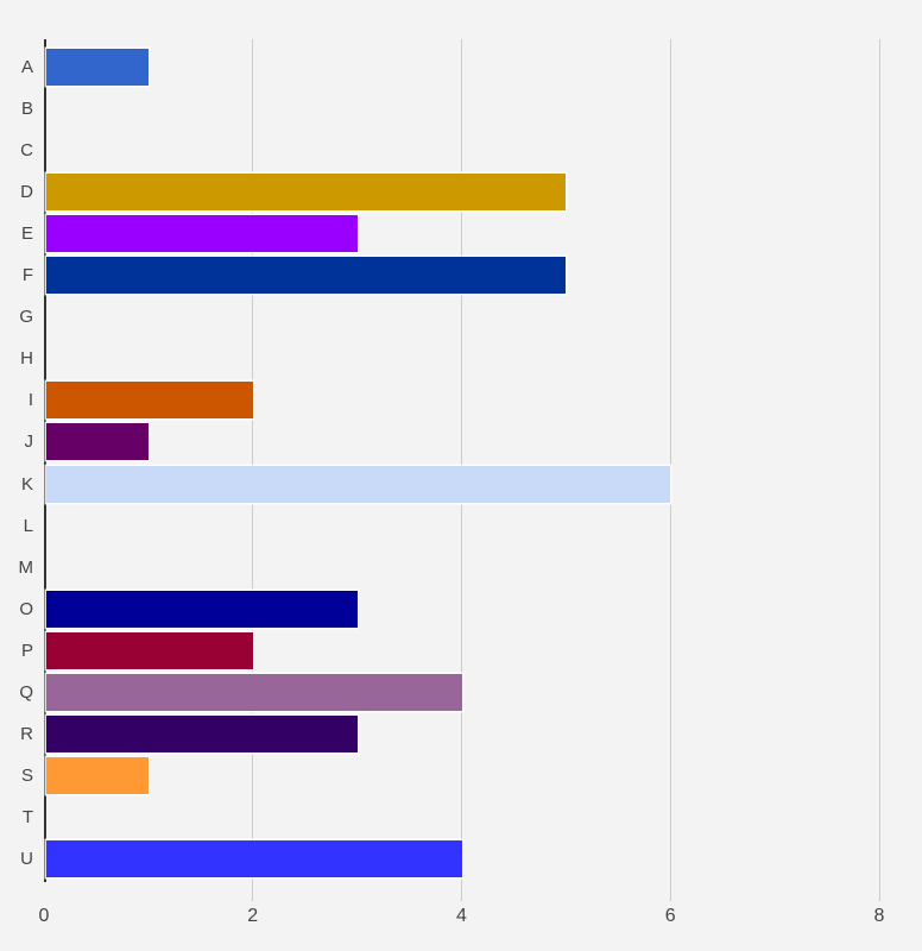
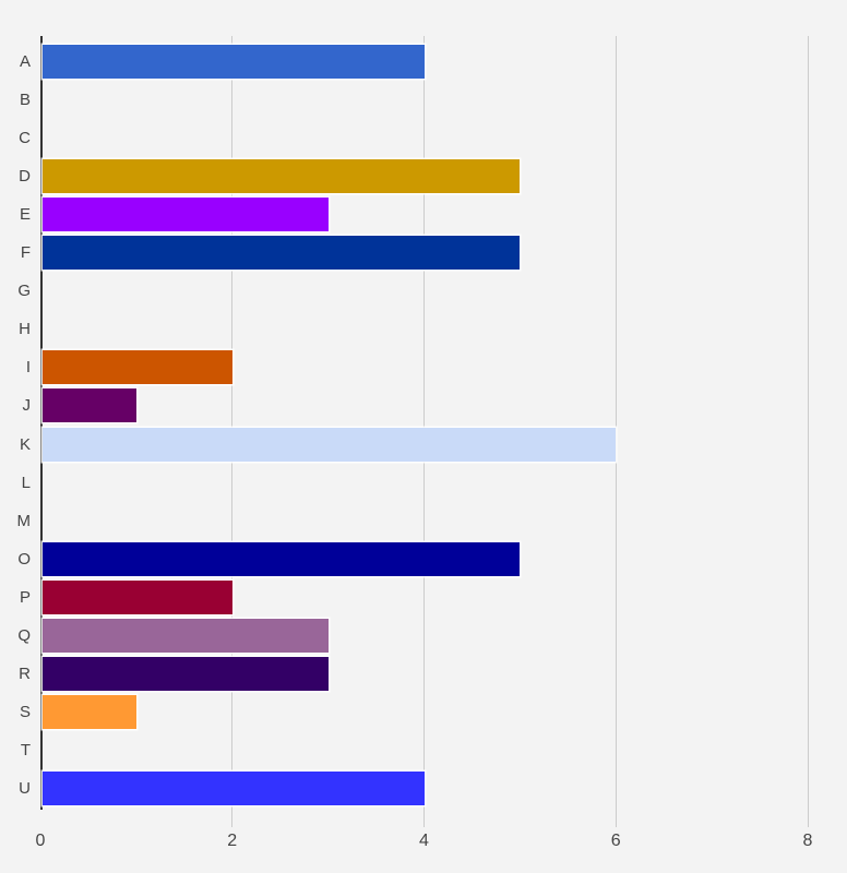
A: 1 -> 4
O: 3 -> 5
Q: 4 -> 3
